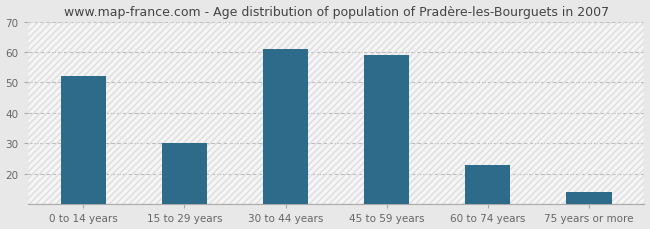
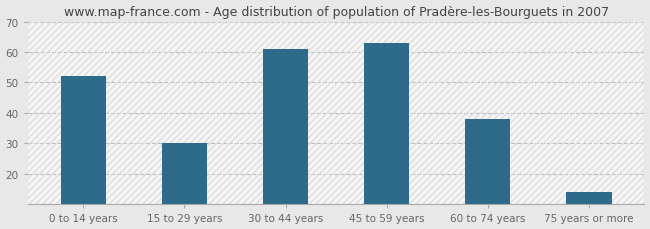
45 to 59 years: 59 -> 63
60 to 74 years: 23 -> 38
